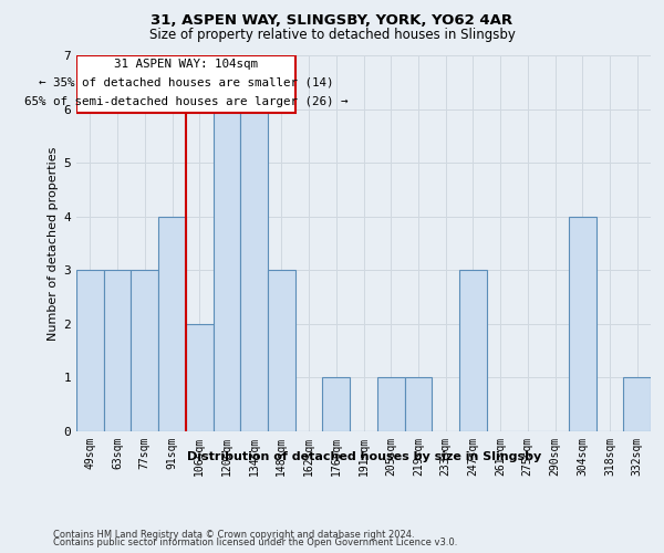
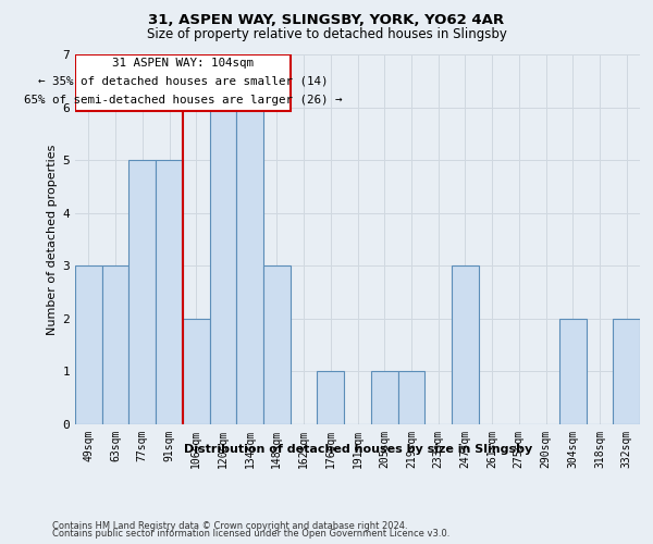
77sqm: 3 -> 5
91sqm: 4 -> 5
304sqm: 4 -> 2
332sqm: 1 -> 2
